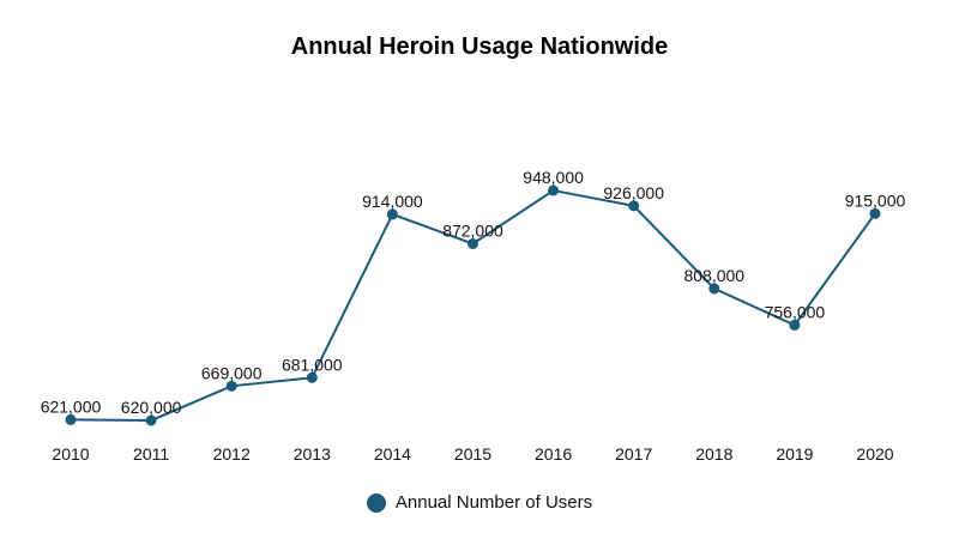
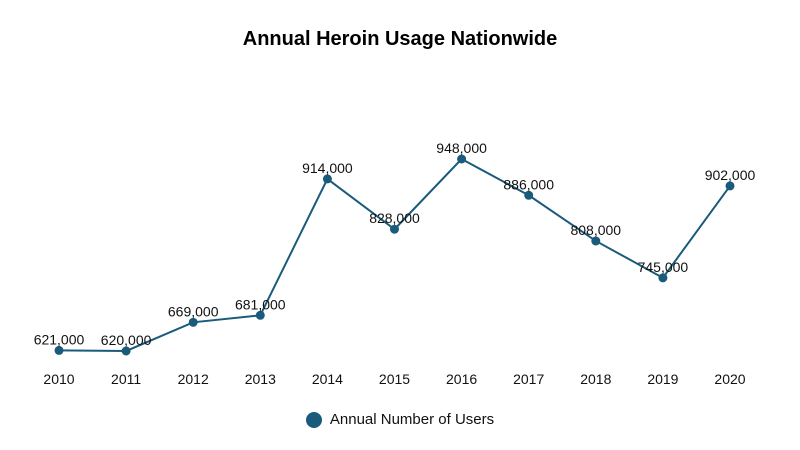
2015: 872,000 -> 828,000
2017: 926,000 -> 886,000
2019: 756,000 -> 745,000
2020: 915,000 -> 902,000
